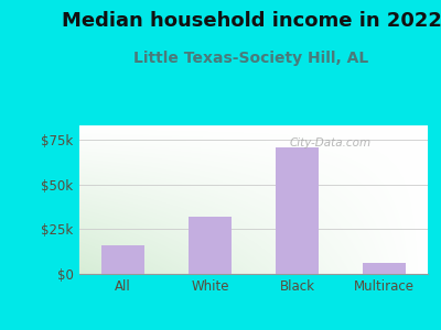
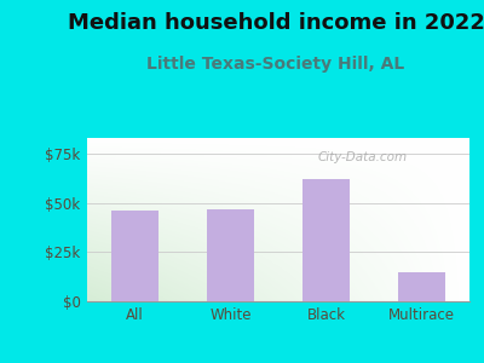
All: $16k -> $46k
White: $32k -> $46k
Black: $71k -> $62k
Multirace: $6k -> $14k
